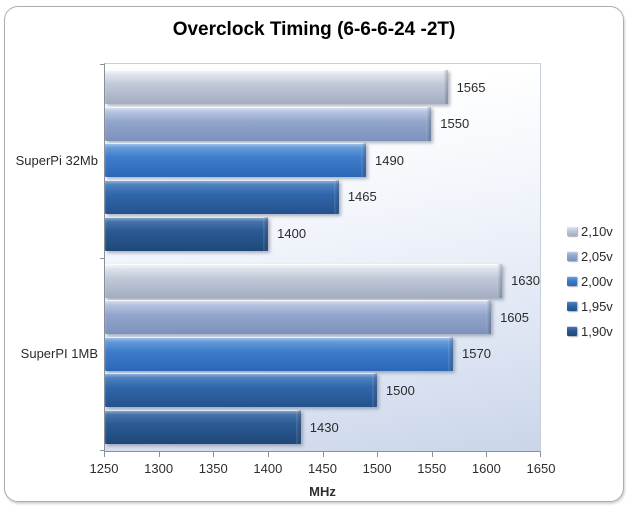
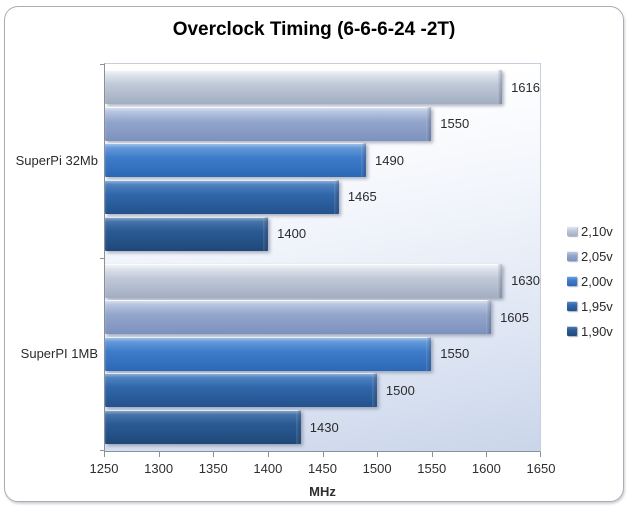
2,10v/SuperPi 32Mb: 1565 -> 1616
2,00v/SuperPI 1MB: 1570 -> 1550
